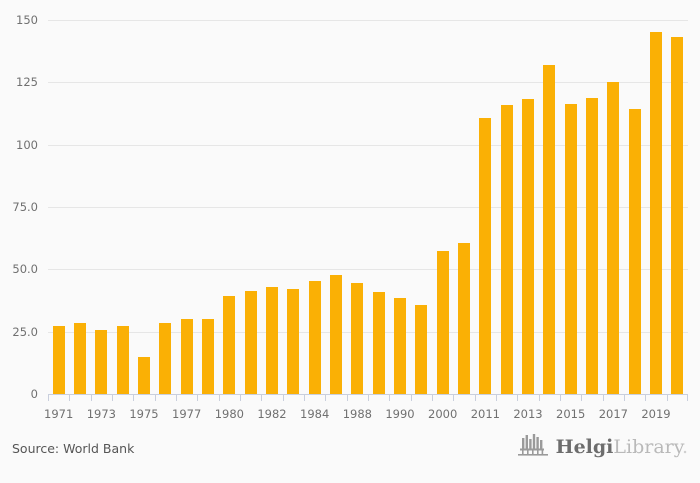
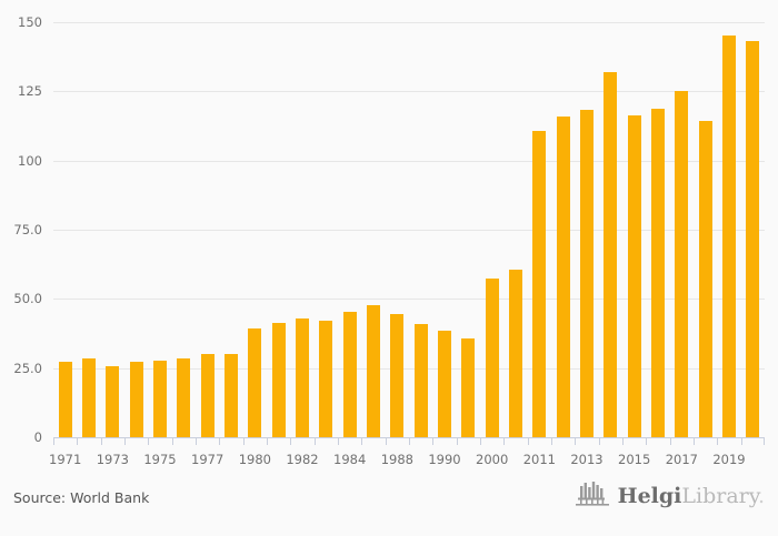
1975: 15 -> 28
